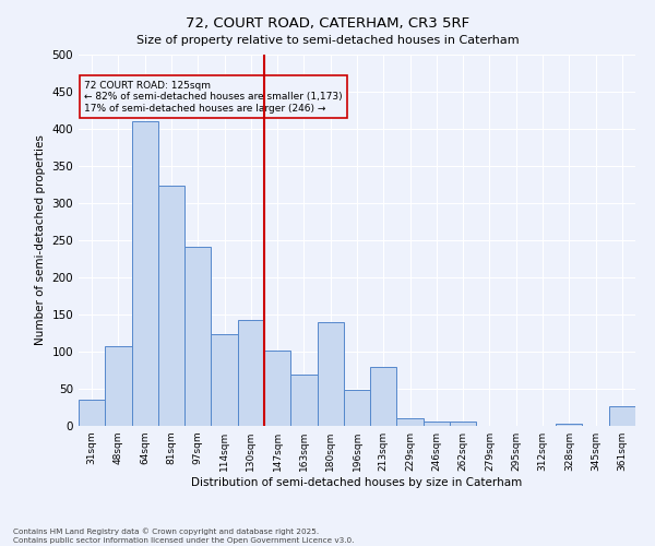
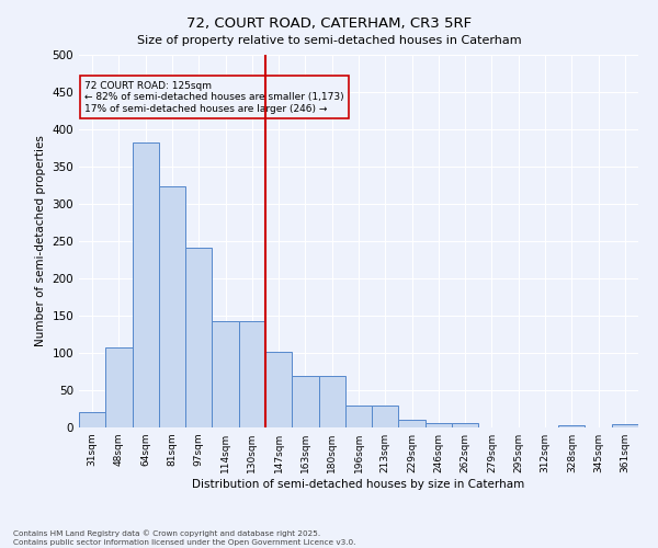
31sqm: 36 -> 20
64sqm: 410 -> 383
114sqm: 124 -> 142
180sqm: 140 -> 69
196sqm: 48 -> 30
213sqm: 80 -> 30
361sqm: 26 -> 4
